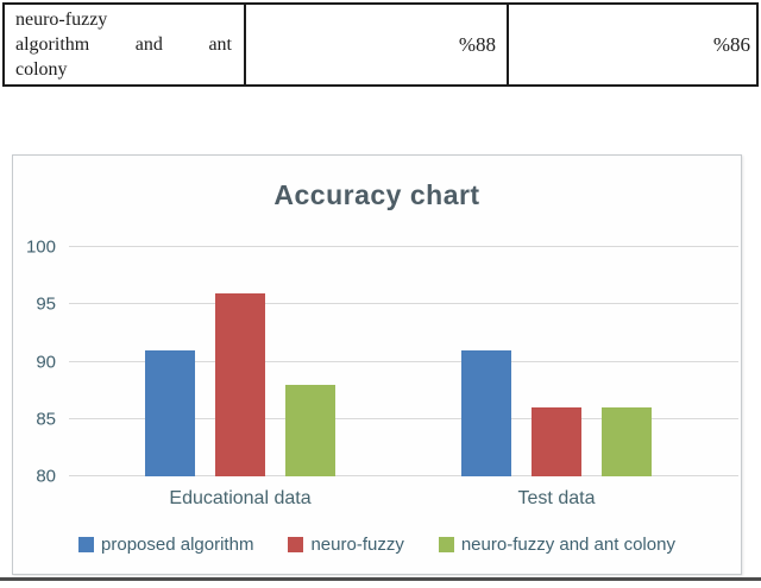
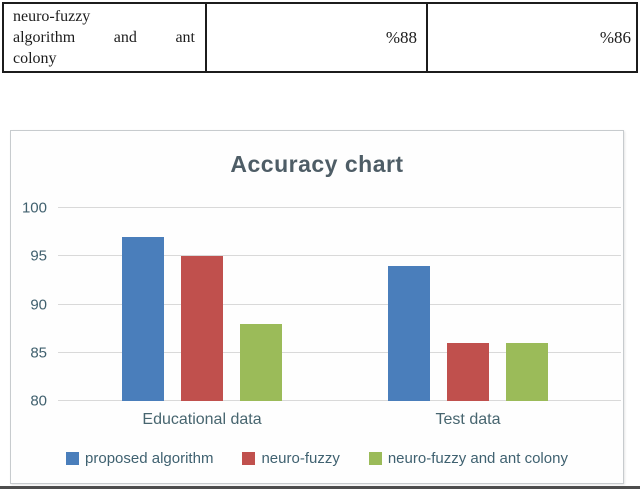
proposed algorithm/Educational data: 91 -> 97
neuro-fuzzy/Educational data: 96 -> 95
proposed algorithm/Test data: 91 -> 94
